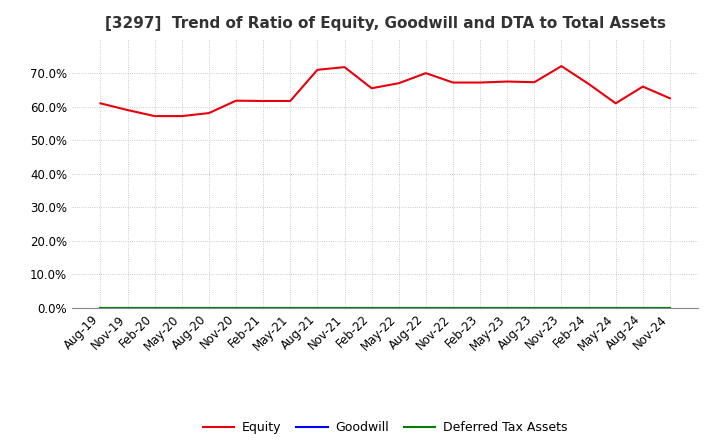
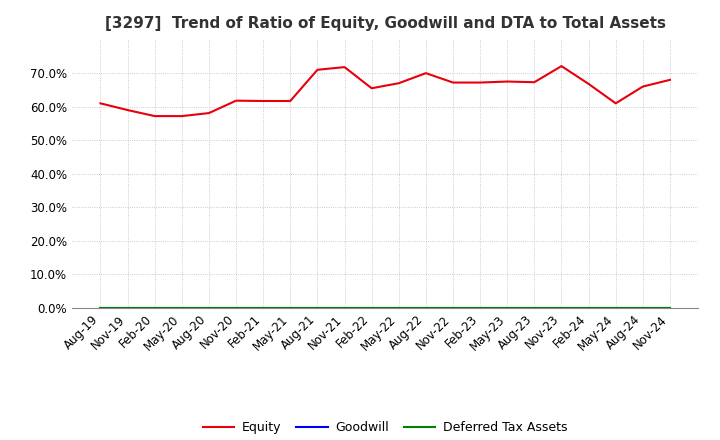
Equity/Nov-24: 62.5% -> 68.0%
